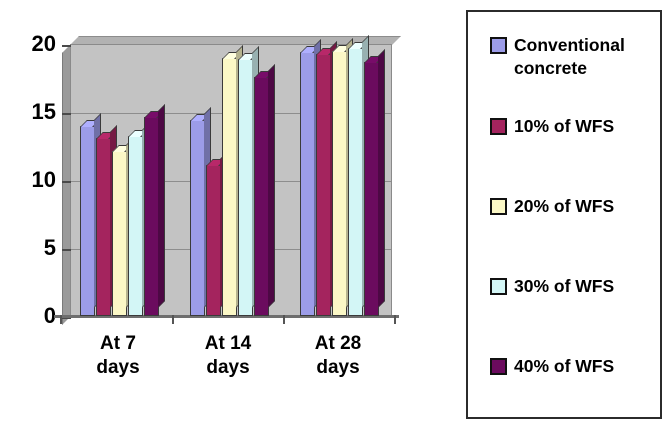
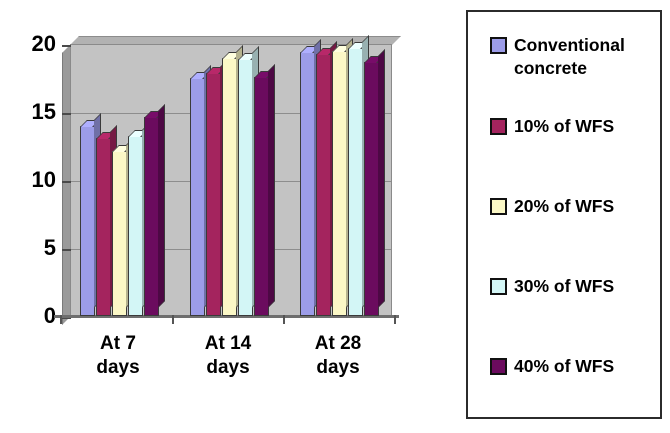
Conventional concrete/At 14 days: 14.4 -> 17.5
10% of WFS/At 14 days: 11.1 -> 17.9
